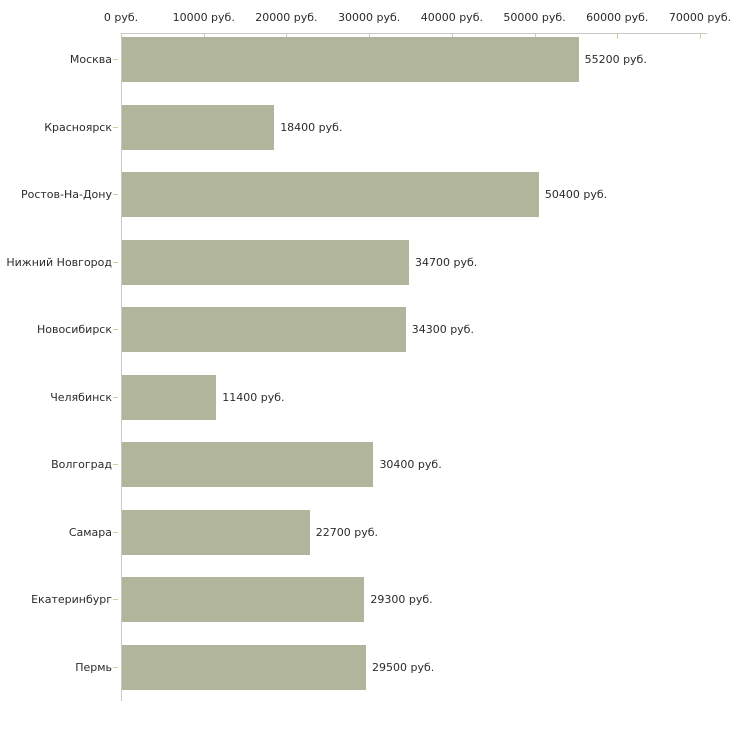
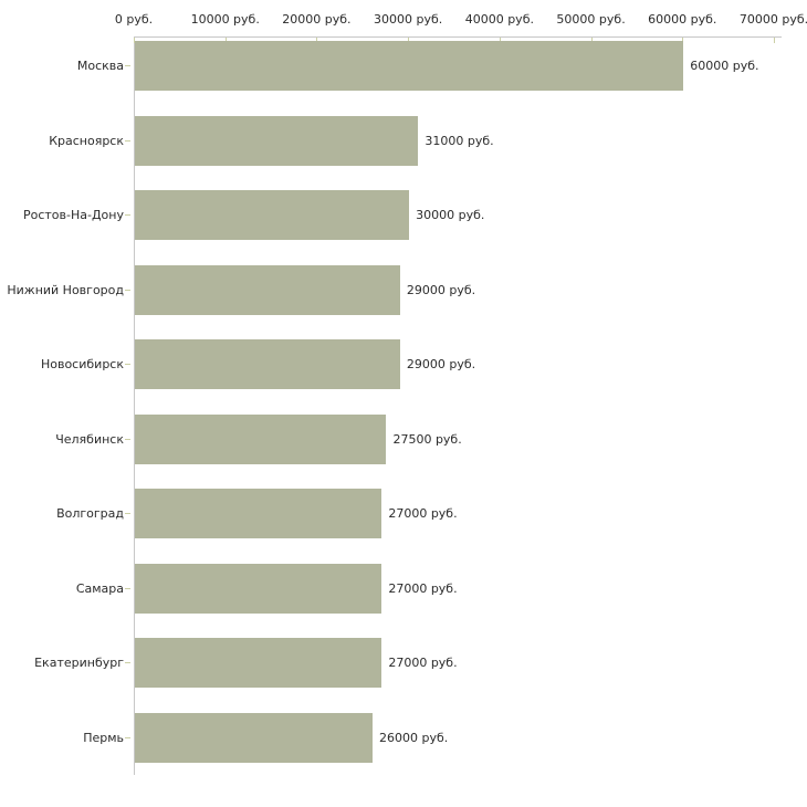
Москва: 55200 -> 60000
Красноярск: 18400 -> 31000
Ростов-На-Дону: 50400 -> 30000
Нижний Новгород: 34700 -> 29000
Новосибирск: 34300 -> 29000
Челябинск: 11400 -> 27500
Волгоград: 30400 -> 27000
Самара: 22700 -> 27000
Екатеринбург: 29300 -> 27000
Пермь: 29500 -> 26000
